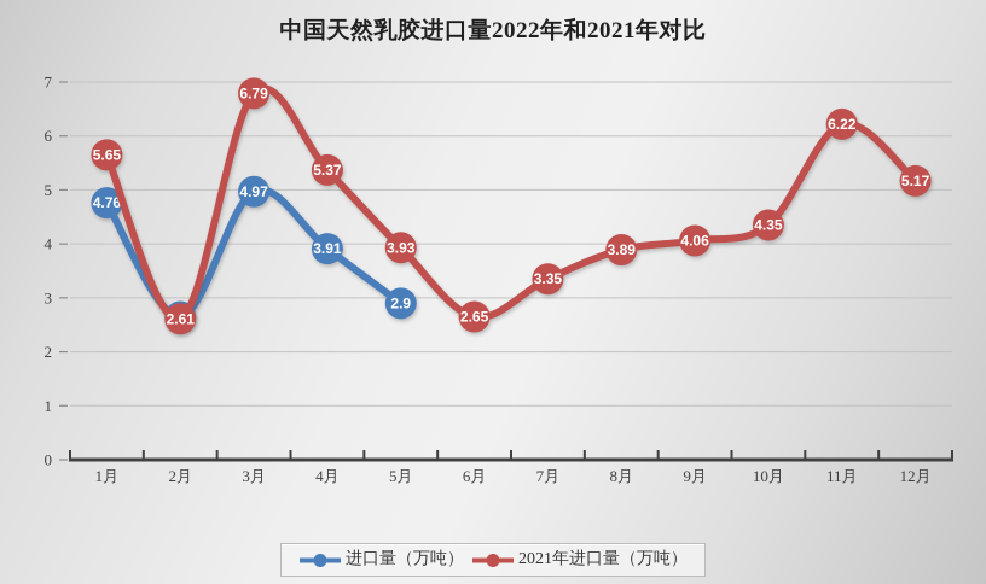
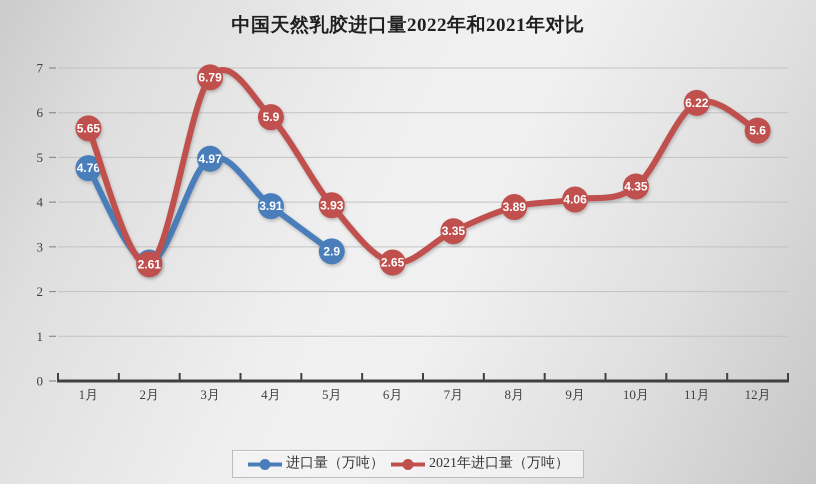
2021年进口量（万吨）/4月: 5.37 -> 5.9
2021年进口量（万吨）/12月: 5.17 -> 5.6
